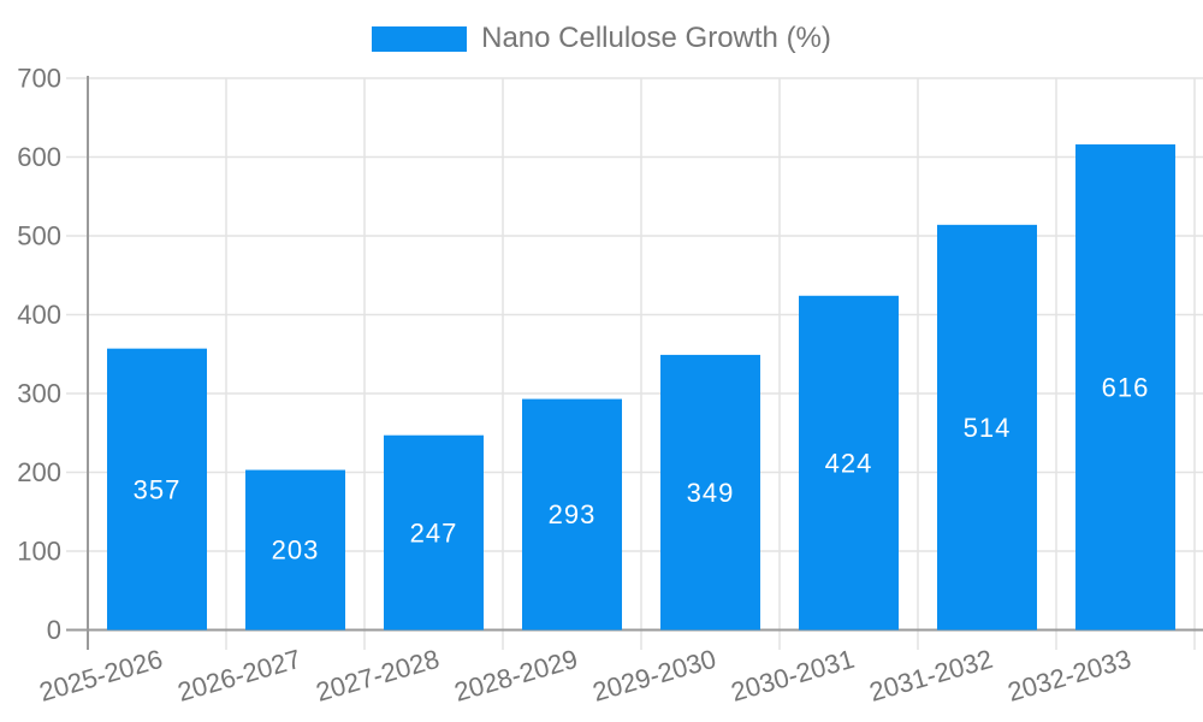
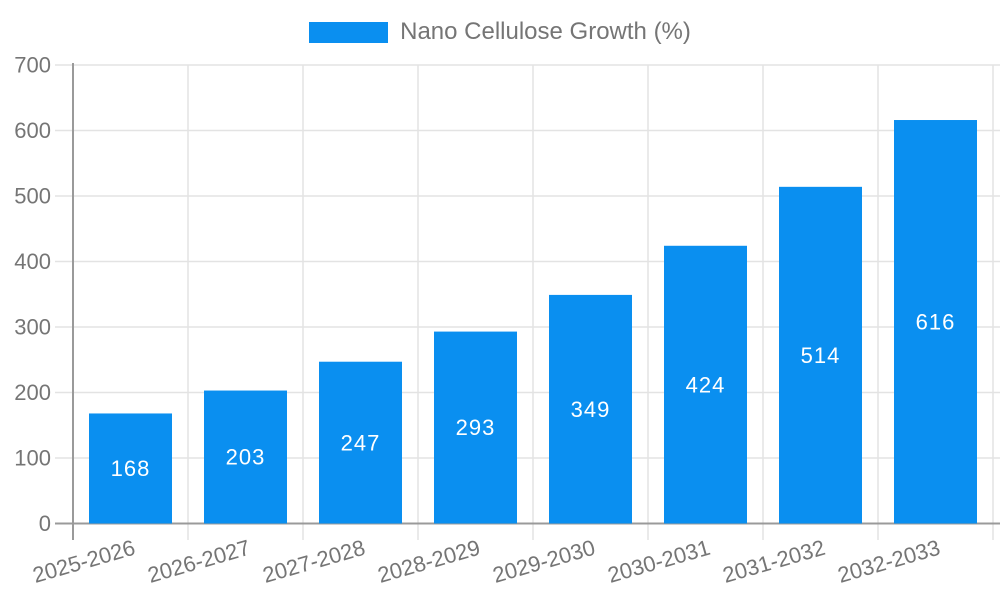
2025-2026: 357 -> 168
